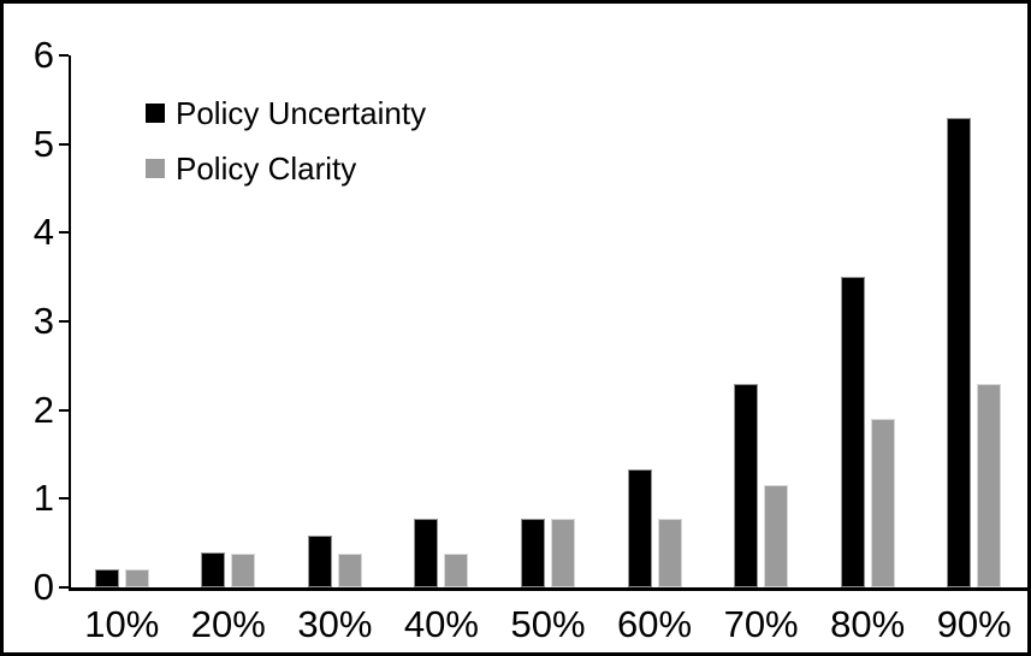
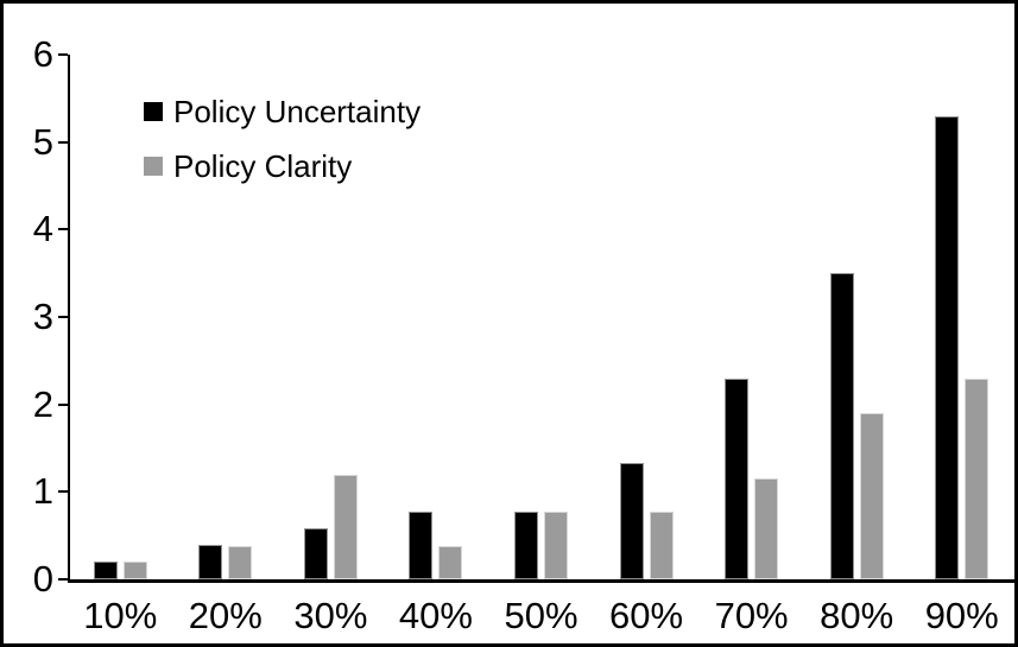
Policy Clarity/30%: 0.4 -> 1.2
